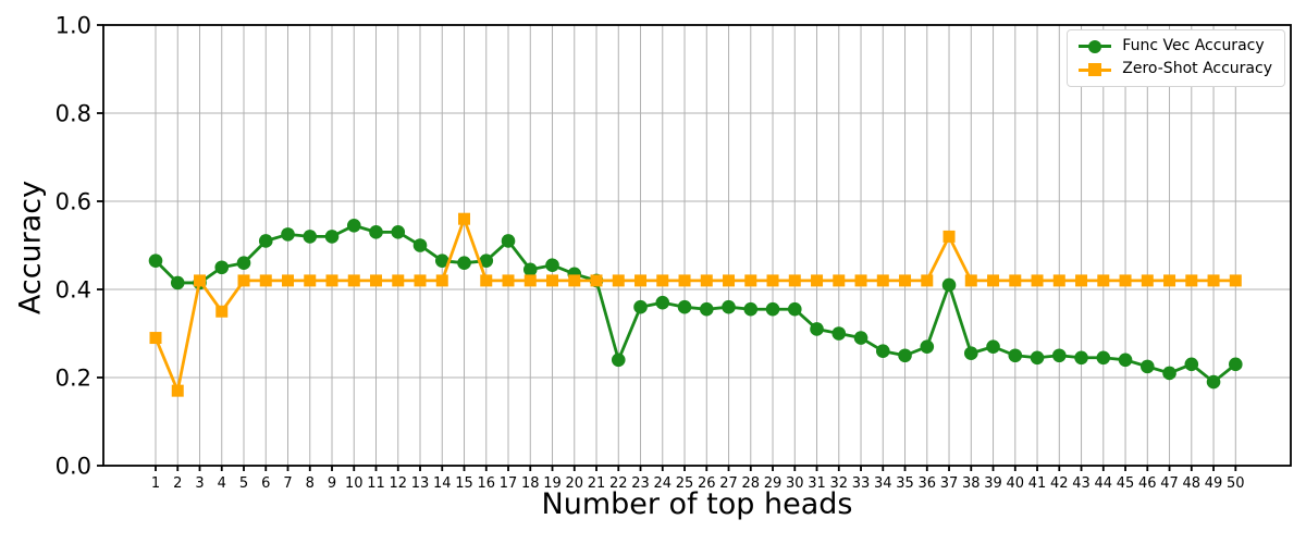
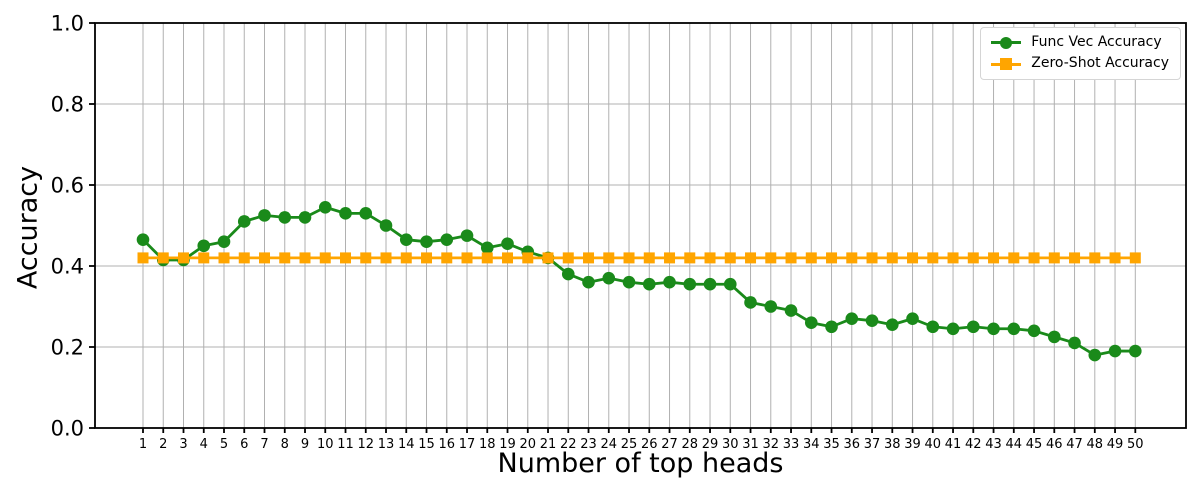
Zero-Shot Accuracy/1: 0.29 -> 0.42
Zero-Shot Accuracy/2: 0.17 -> 0.42
Zero-Shot Accuracy/4: 0.35 -> 0.42
Zero-Shot Accuracy/15: 0.56 -> 0.42
Func Vec Accuracy/17: 0.51 -> 0.47
Func Vec Accuracy/22: 0.24 -> 0.38
Func Vec Accuracy/37: 0.41 -> 0.27
Zero-Shot Accuracy/37: 0.52 -> 0.42
Func Vec Accuracy/48: 0.23 -> 0.18
Func Vec Accuracy/50: 0.23 -> 0.19
